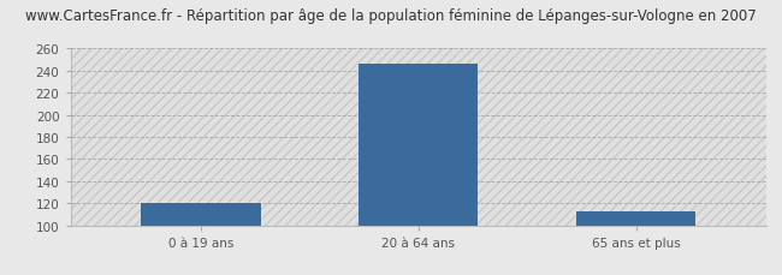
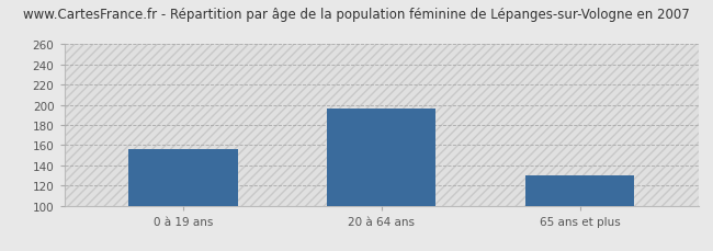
0 à 19 ans: 120 -> 156
20 à 64 ans: 246 -> 196
65 ans et plus: 113 -> 130
